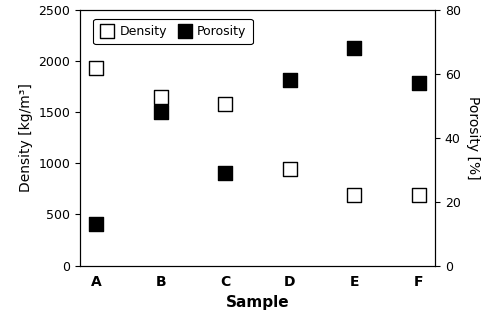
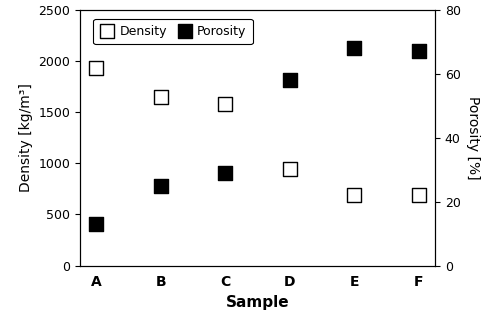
Porosity/B: 48 -> 25
Porosity/F: 57 -> 67
